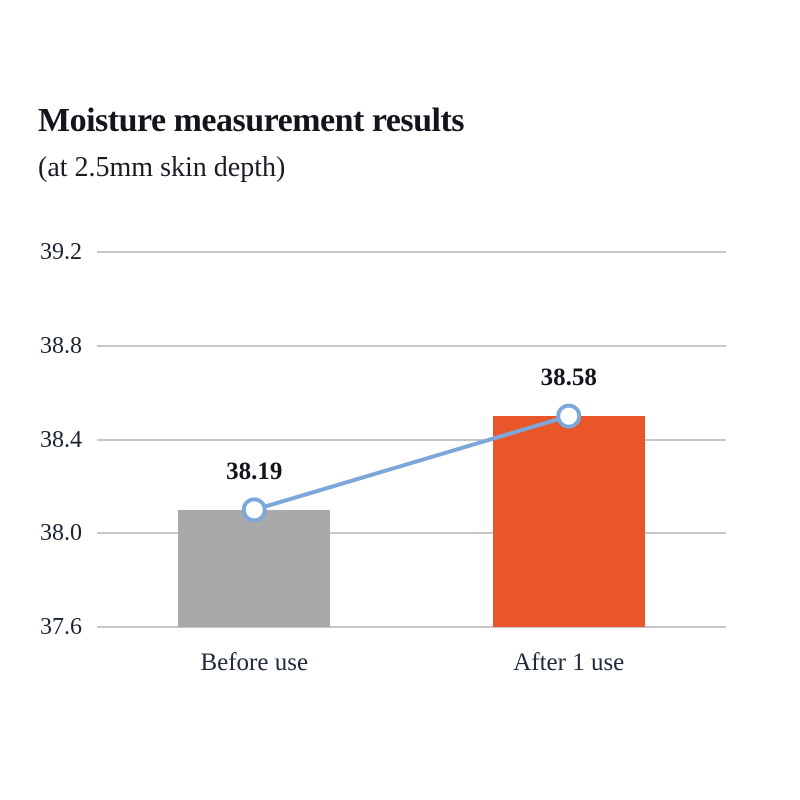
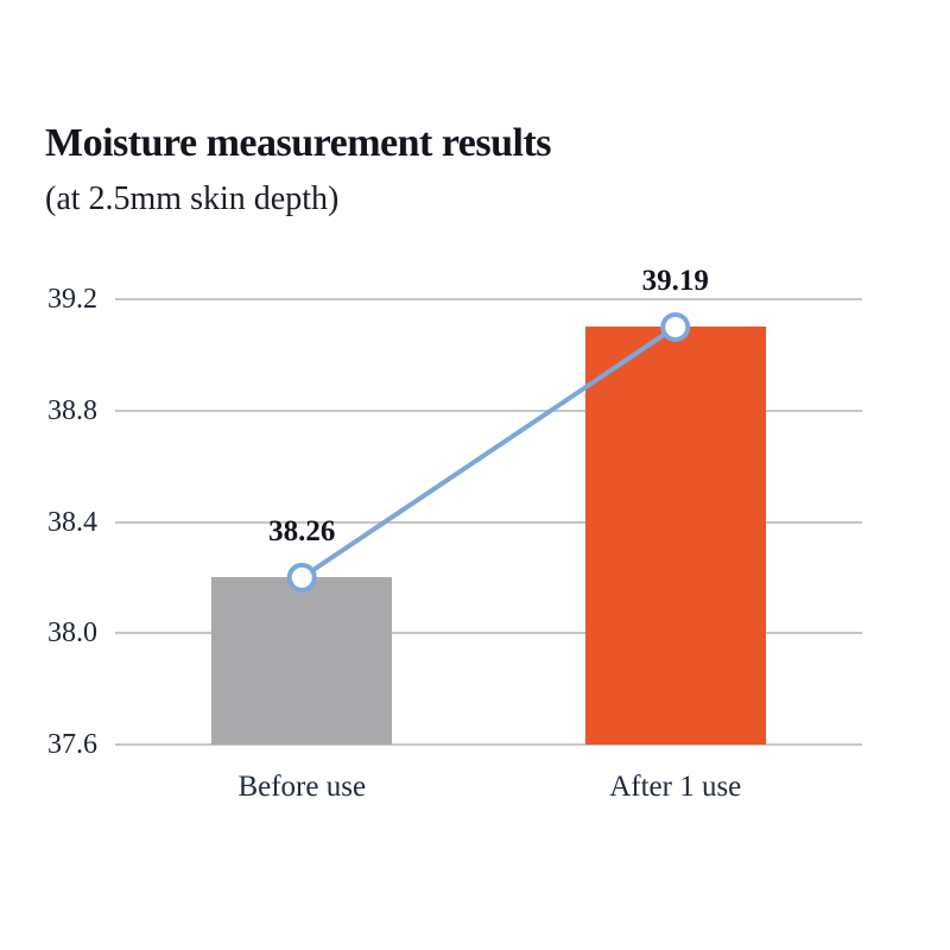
Before use: 38.19 -> 38.26
After 1 use: 38.58 -> 39.19
